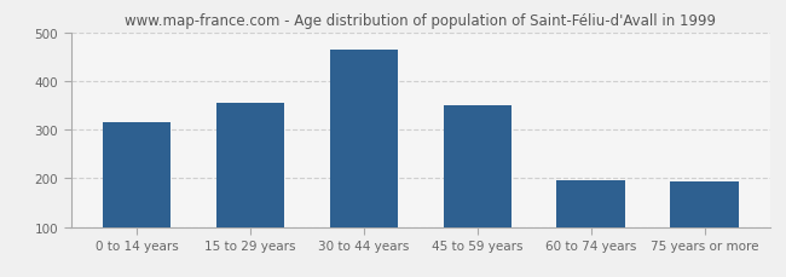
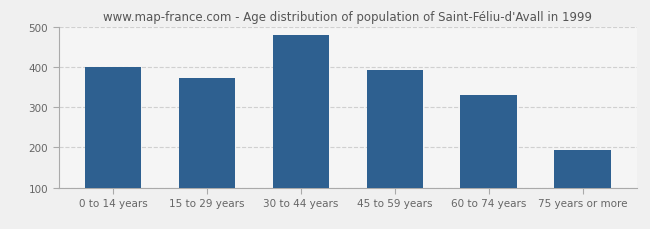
0 to 14 years: 315 -> 400
15 to 29 years: 355 -> 373
30 to 44 years: 465 -> 480
45 to 59 years: 350 -> 392
60 to 74 years: 195 -> 330
